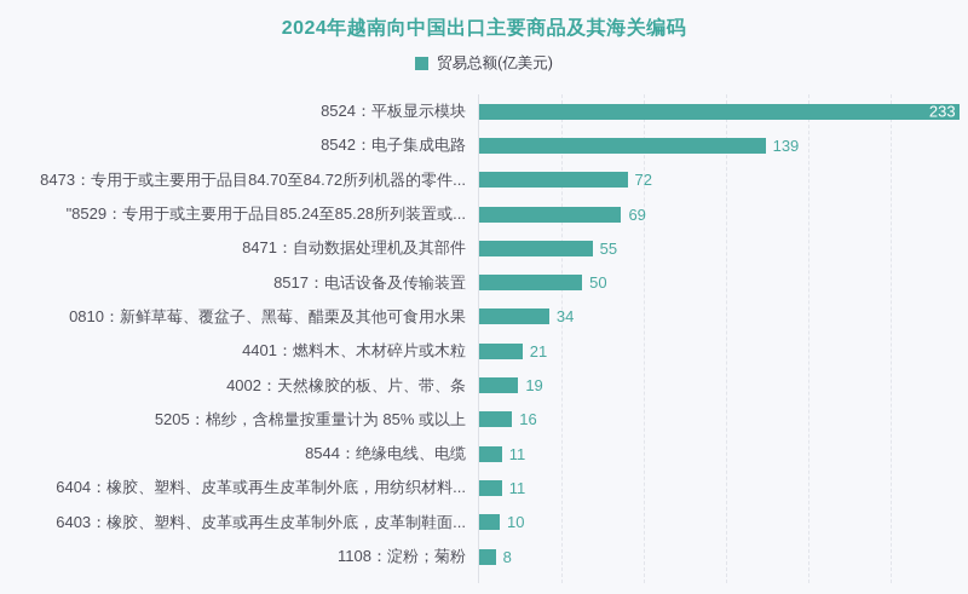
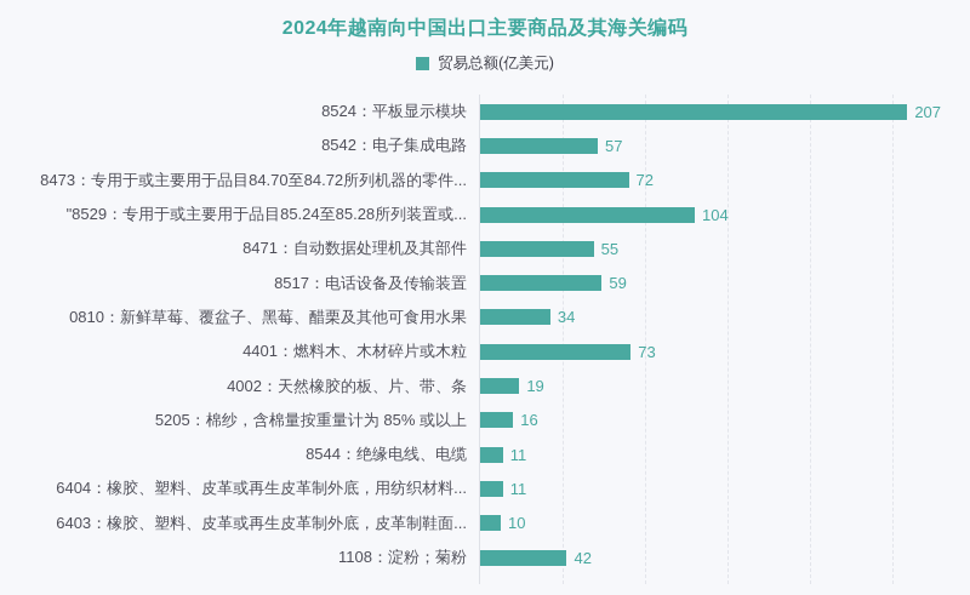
8524：平板显示模块: 233 -> 207
8542：电子集成电路: 139 -> 57
"8529：专用于或主要用于品目85.24至85.28所列装置或...: 69 -> 104
8517：电话设备及传输装置: 50 -> 59
4401：燃料木、木材碎片或木粒: 21 -> 73
1108：淀粉；菊粉: 8 -> 42
